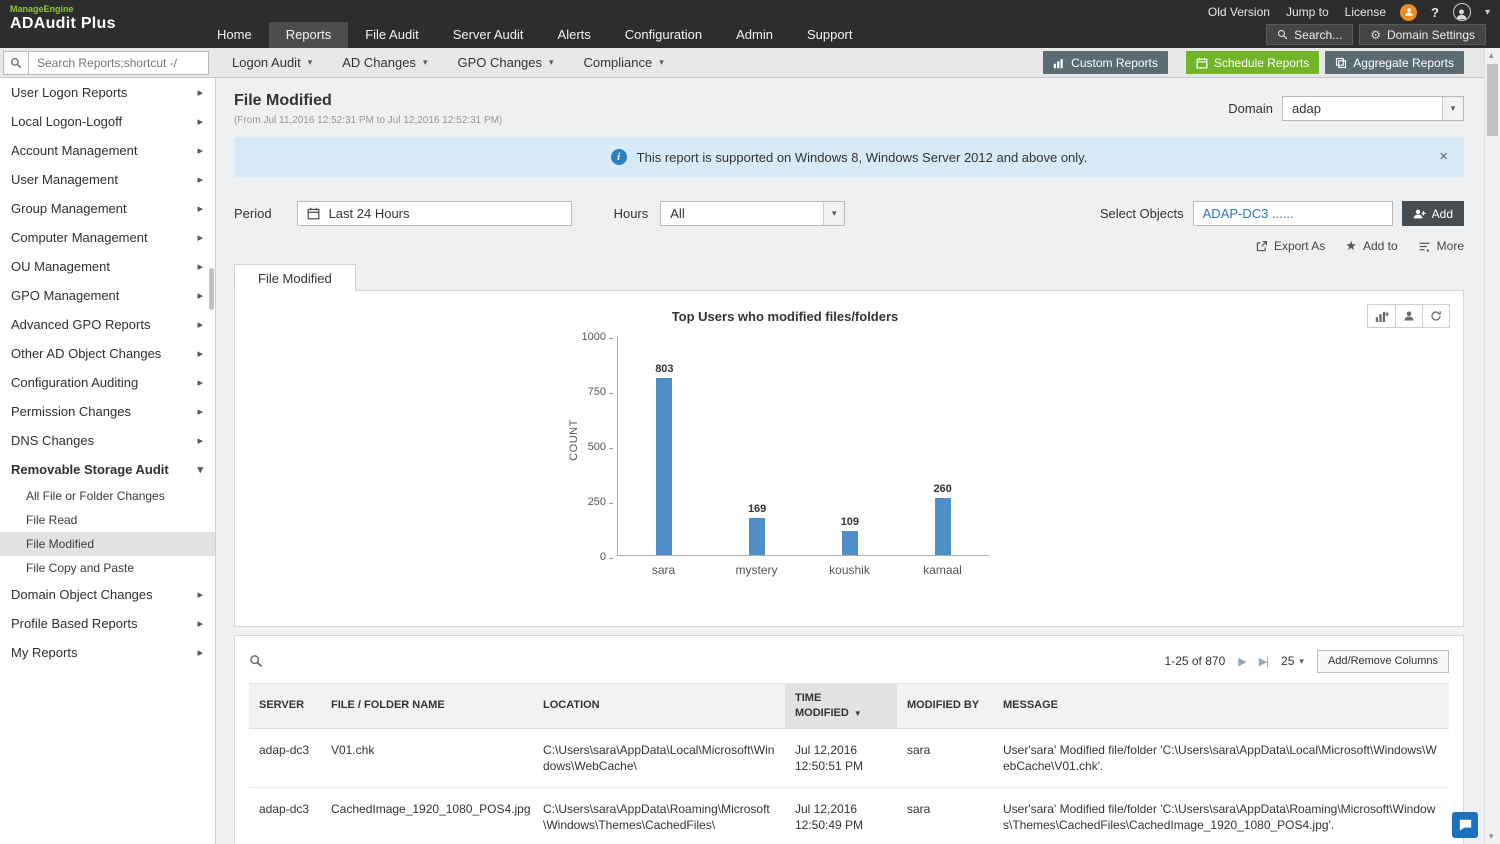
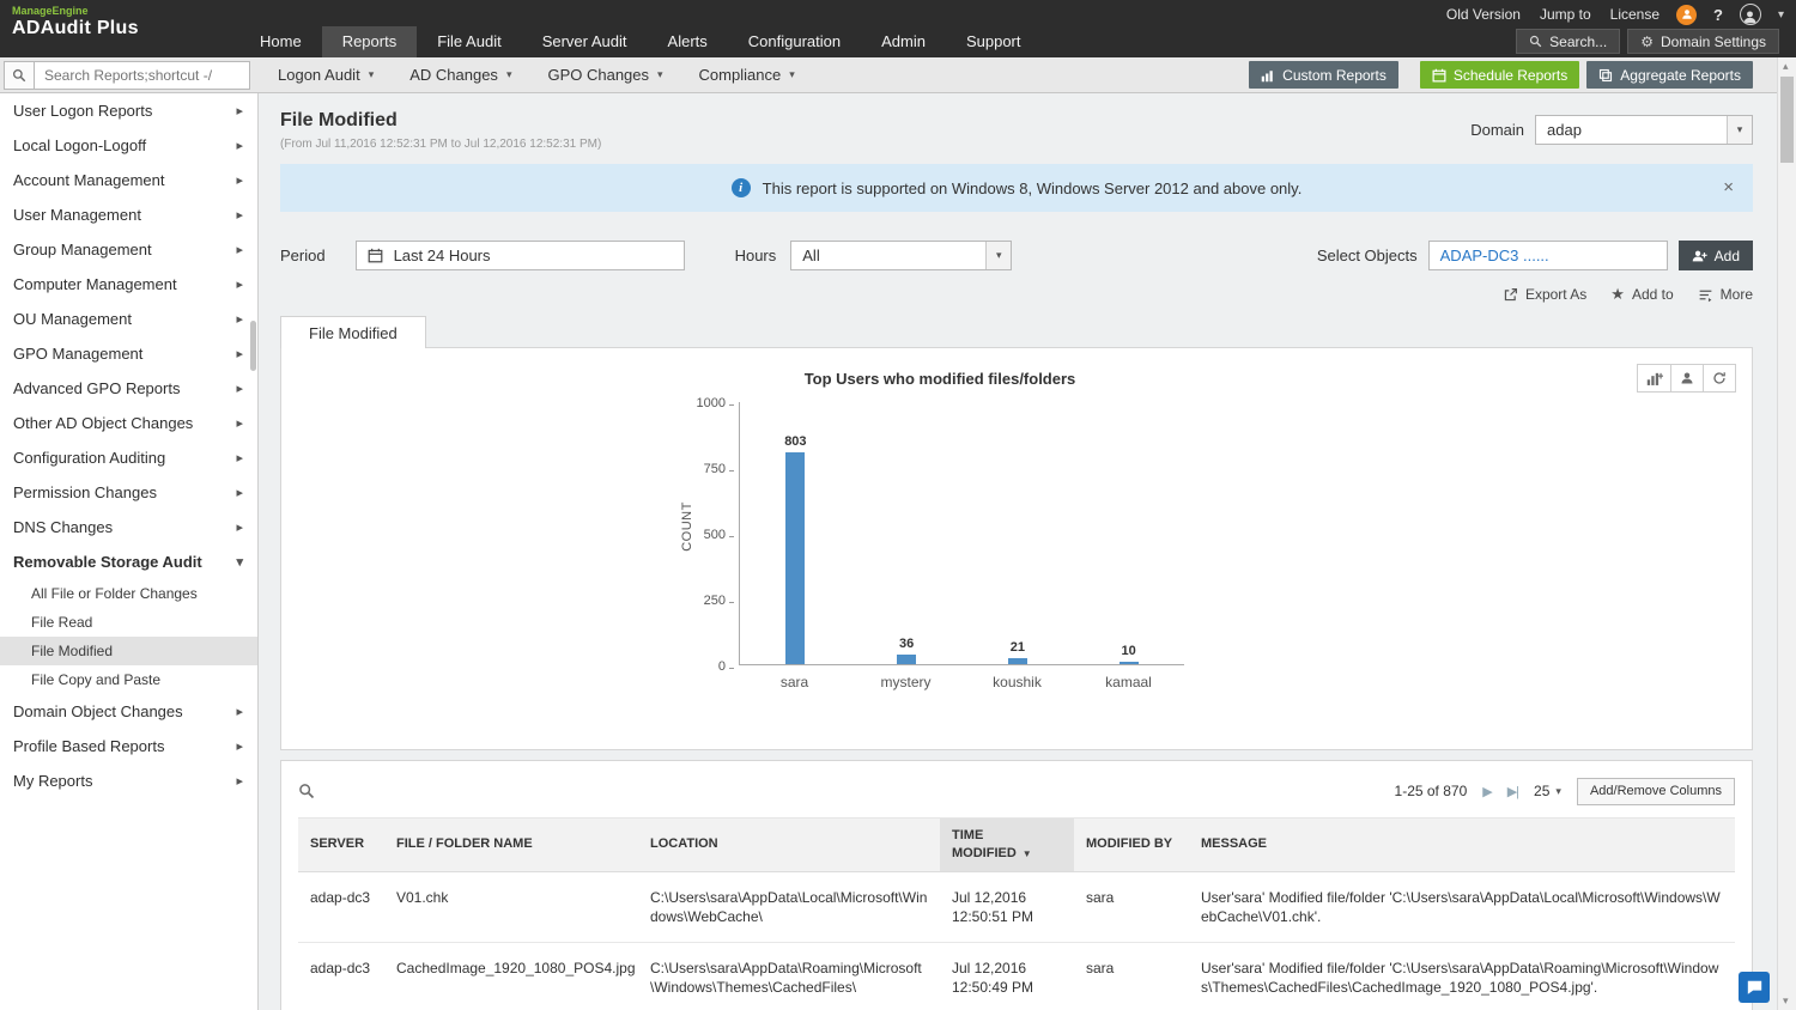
mystery: 169 -> 36
koushik: 109 -> 21
kamaal: 260 -> 10
